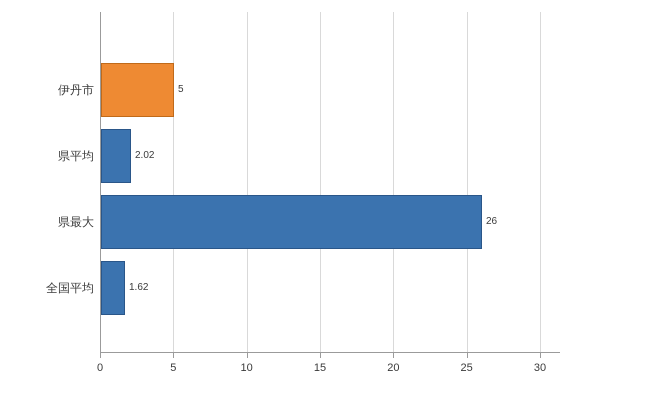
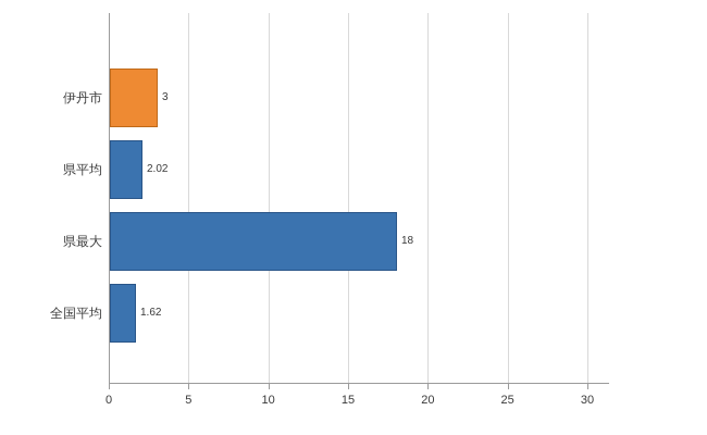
伊丹市: 5 -> 3
県最大: 26 -> 18
